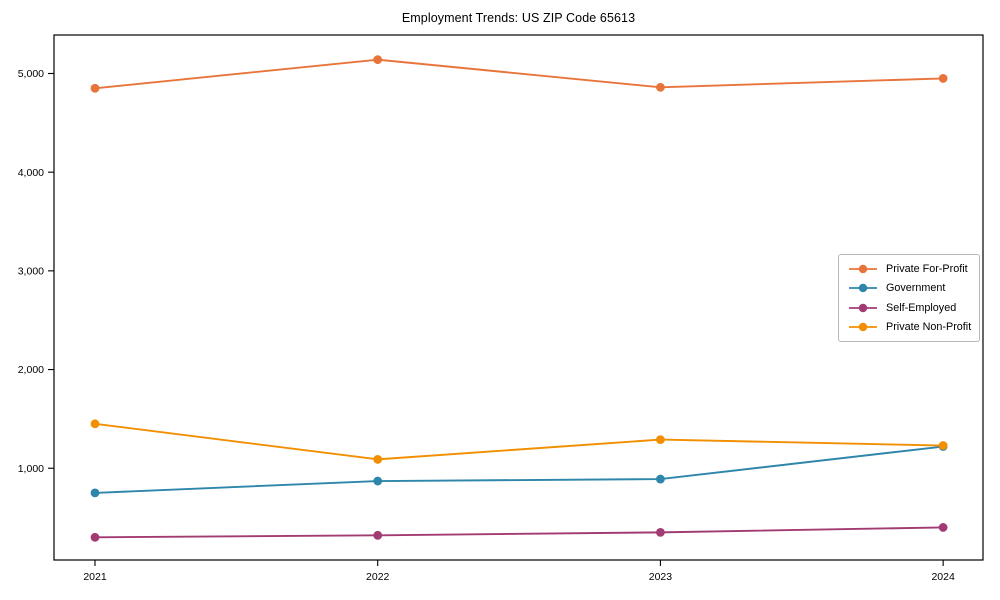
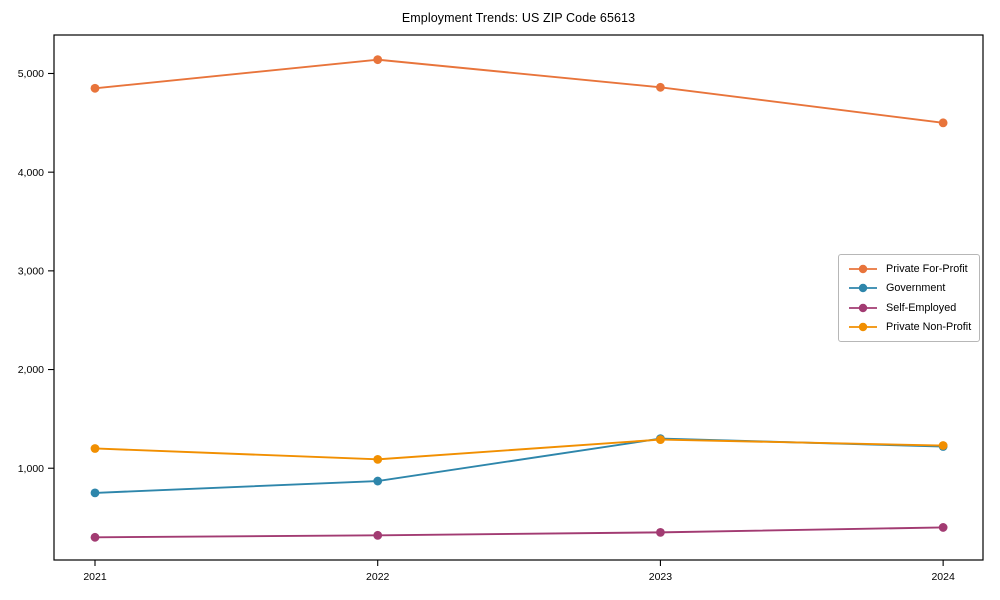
Private Non-Profit/2021: 1400 -> 1200
Government/2023: 900 -> 1300
Private For-Profit/2024: 5000 -> 4500
